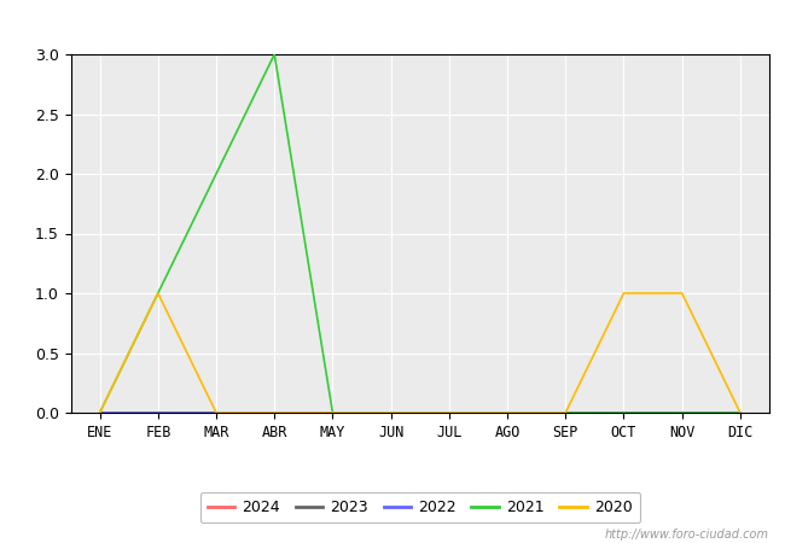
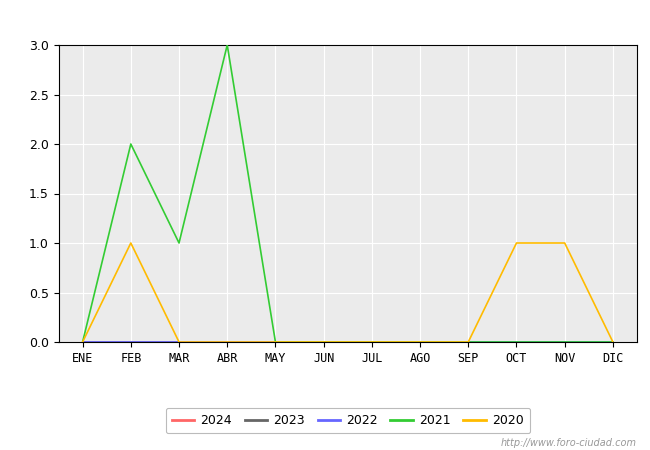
2021/FEB: 1 -> 2
2021/MAR: 2 -> 1
